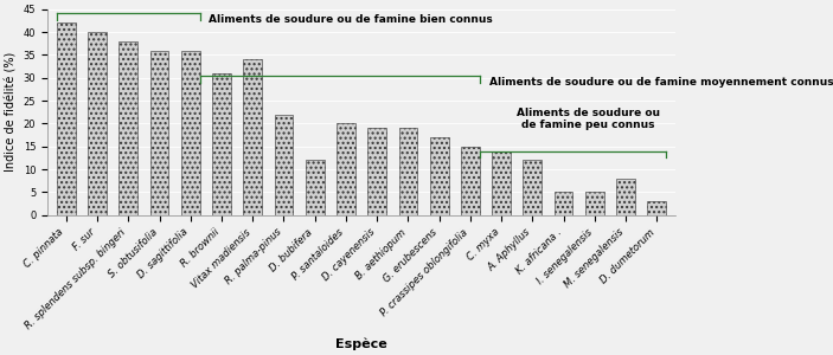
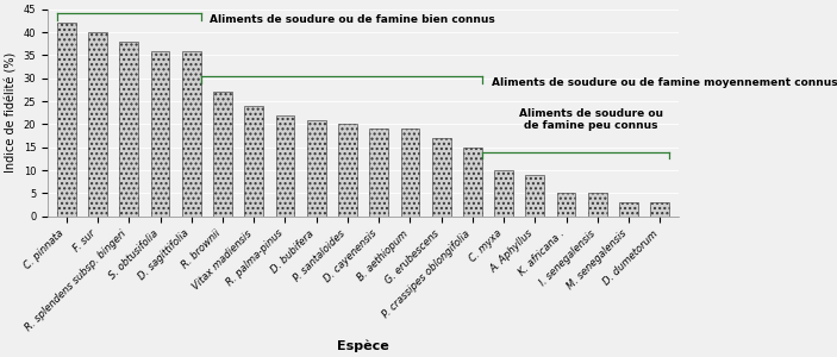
R. brownii: 31 -> 27
Vitax madiensis: 34 -> 24
D. bubifera: 12 -> 21
C. myxa: 14 -> 10
A. Aphyllus: 12 -> 9
M. senegalensis: 8 -> 3
